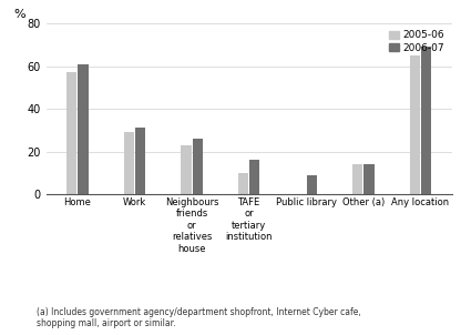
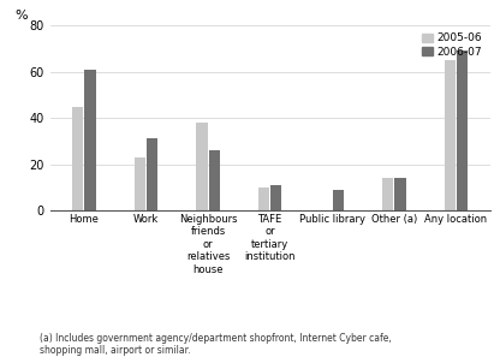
2005-06/Home: 57 -> 45
2005-06/Work: 29 -> 23
2005-06/Neighbours friends or relatives house: 23 -> 38
2006-07/TAFE or tertiary institution: 16 -> 11
